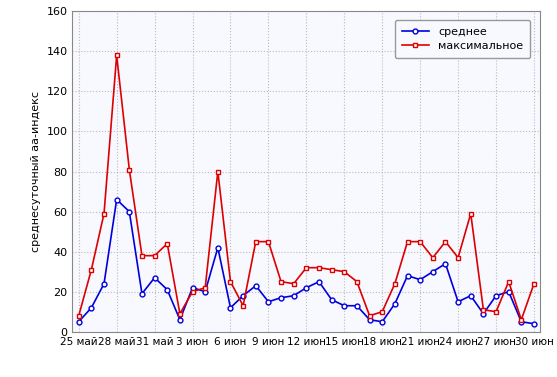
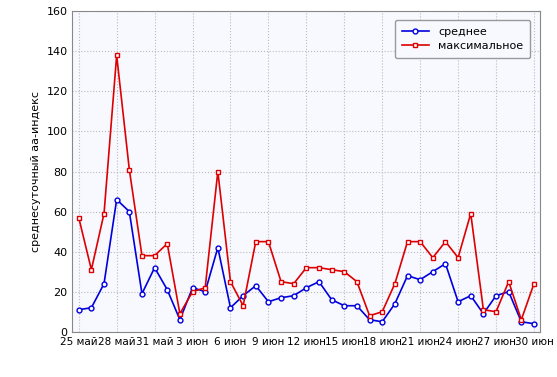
среднее/25 май: 5 -> 11
максимальное/25 май: 8 -> 57
среднее/31 май: 27 -> 32
